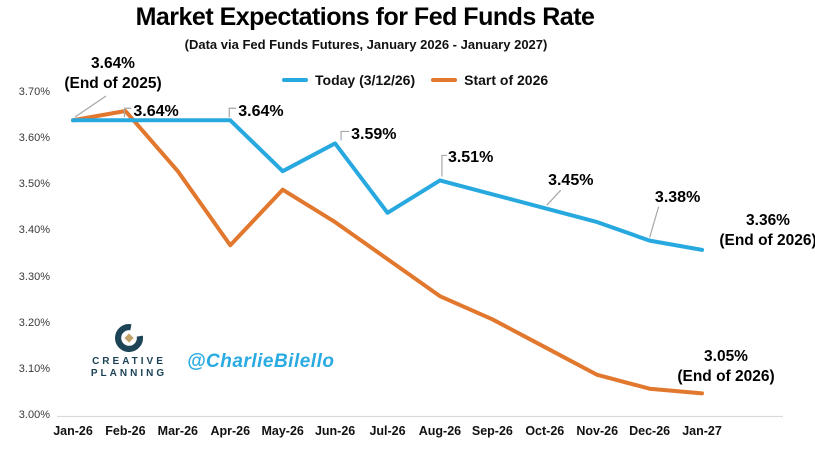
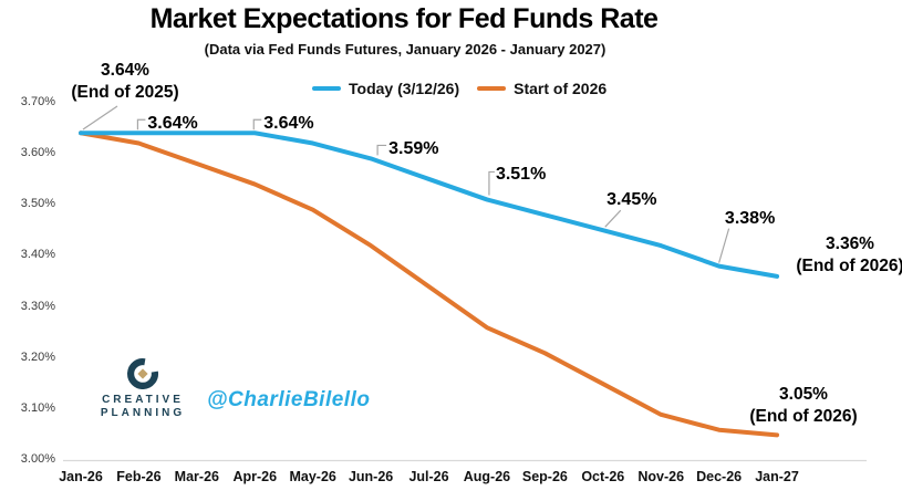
Start of 2026/Feb-26: 3.66% -> 3.62%
Start of 2026/Mar-26: 3.53% -> 3.58%
Start of 2026/Apr-26: 3.37% -> 3.54%
Today (3/12/26)/May-26: 3.53% -> 3.62%
Today (3/12/26)/Jul-26: 3.44% -> 3.55%
